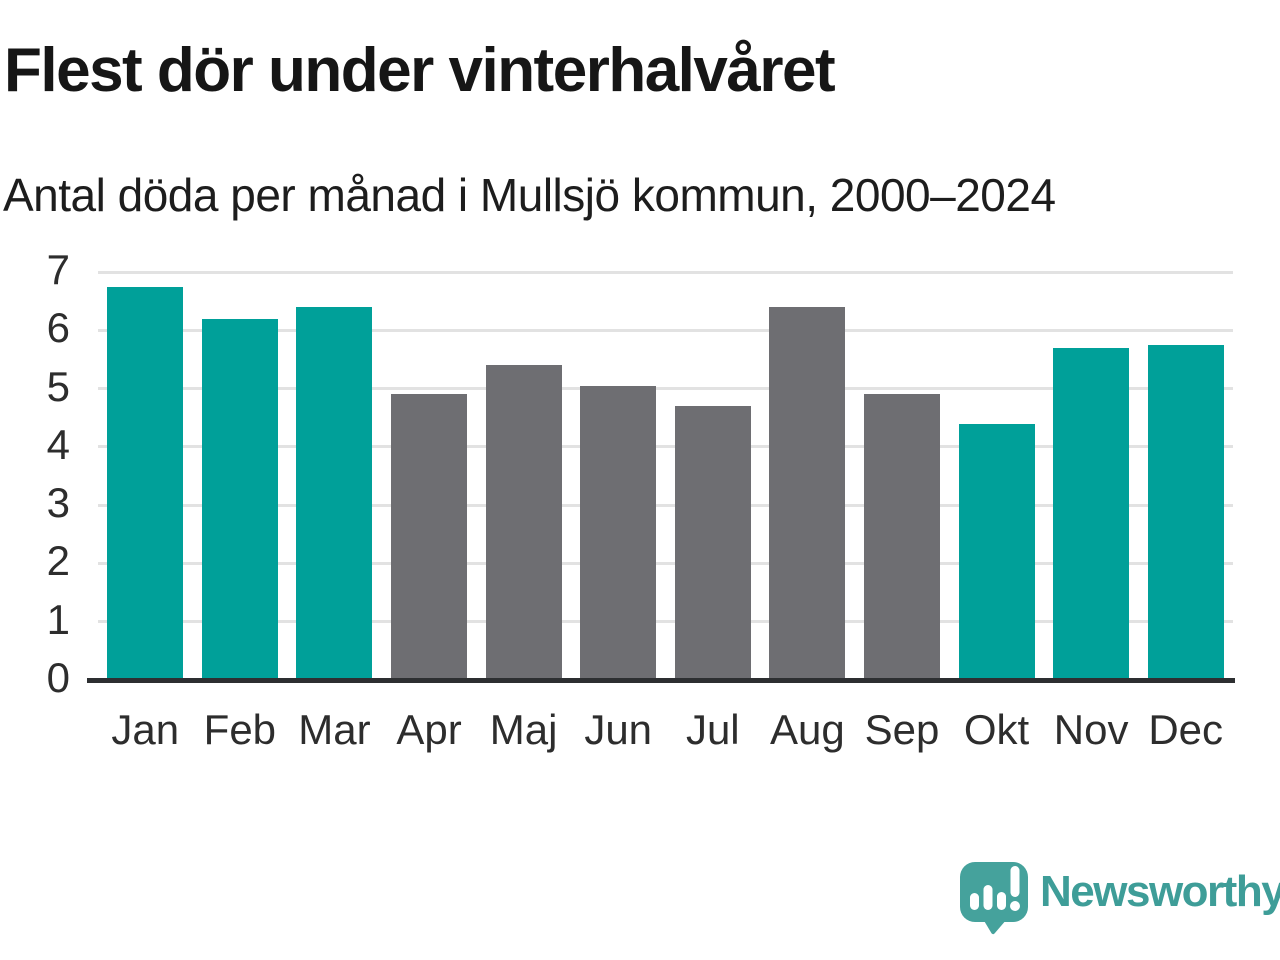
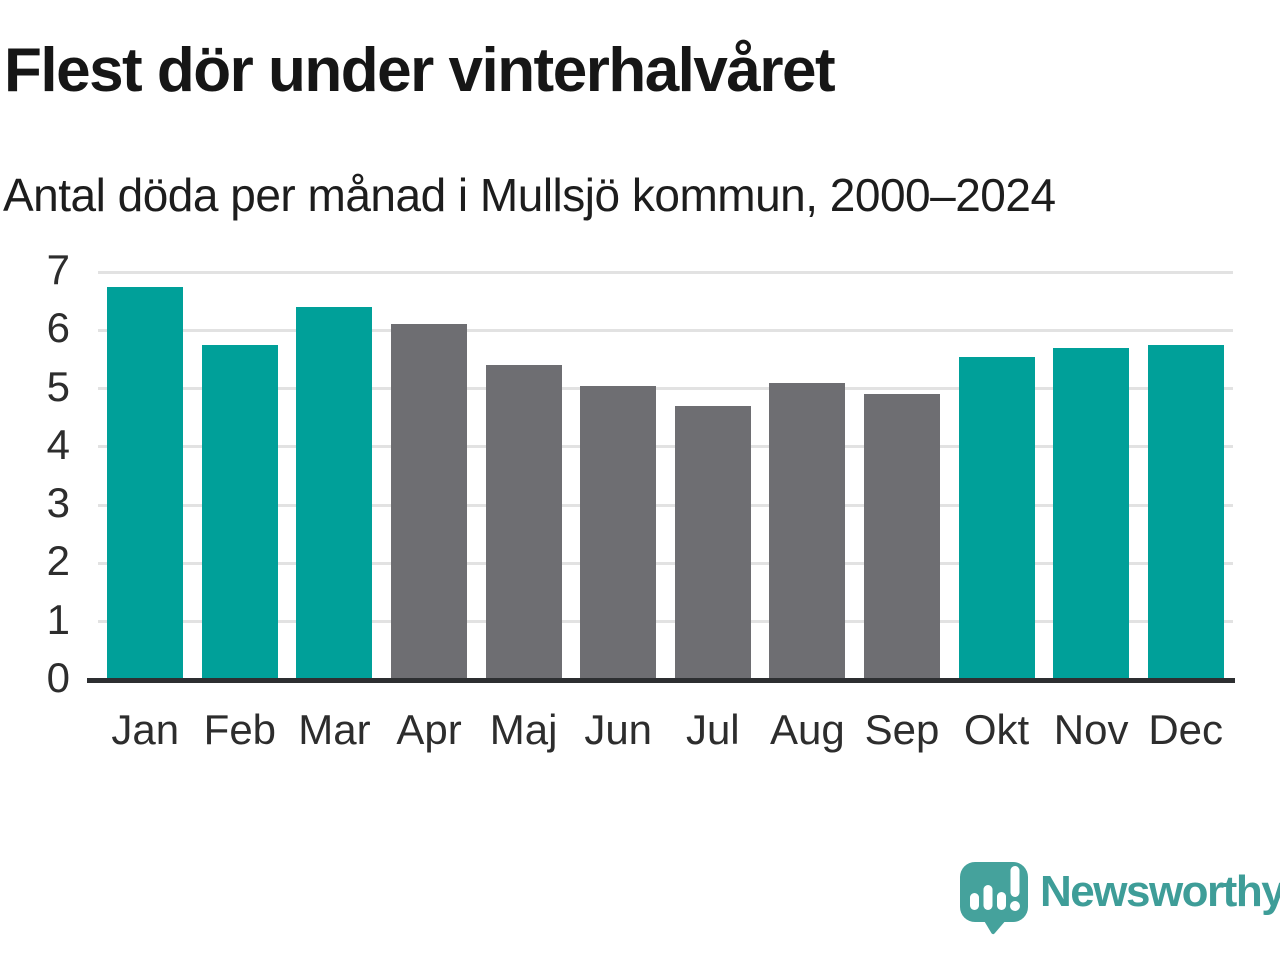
Feb: 6.2 -> 5.8
Apr: 4.9 -> 6.1
Aug: 6.4 -> 5.1
Okt: 4.4 -> 5.5
